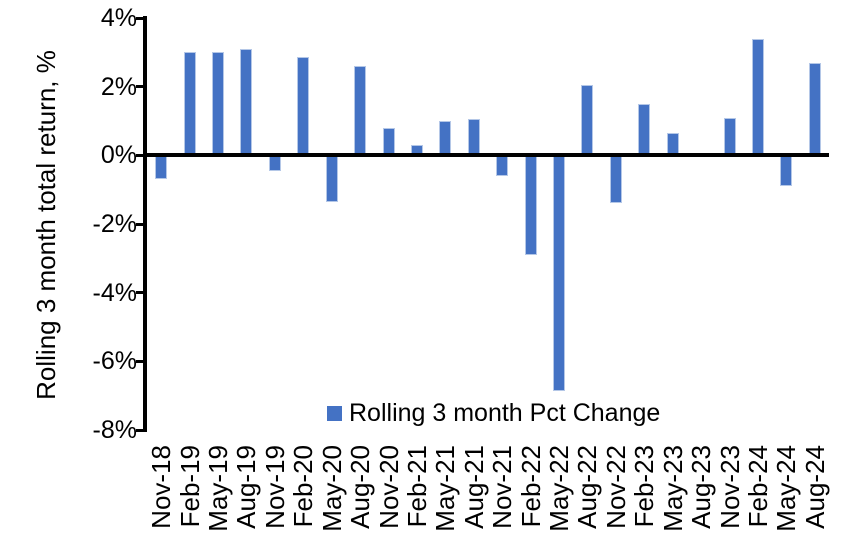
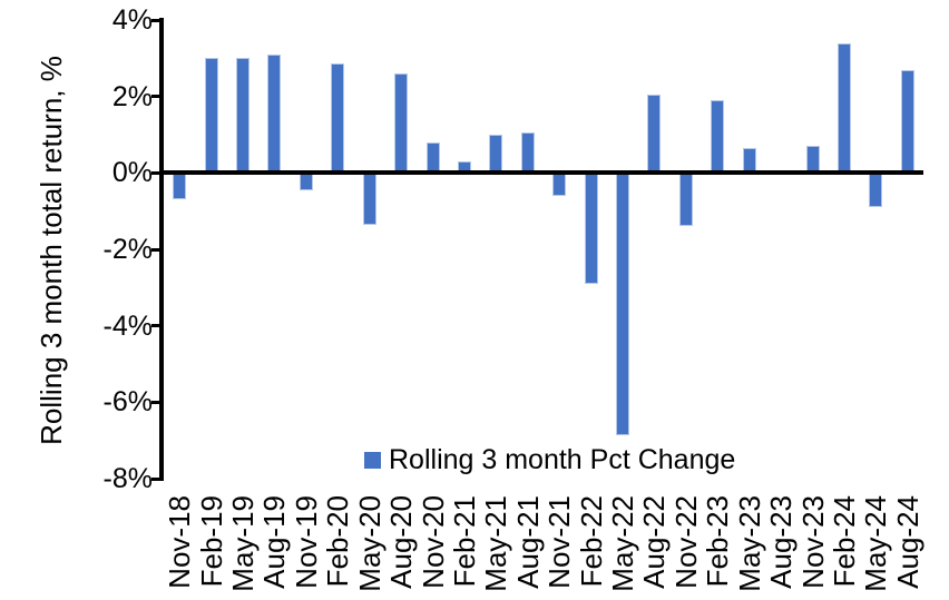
Feb-23: 1.5% -> 1.9%
Nov-23: 1.1% -> 0.7%
